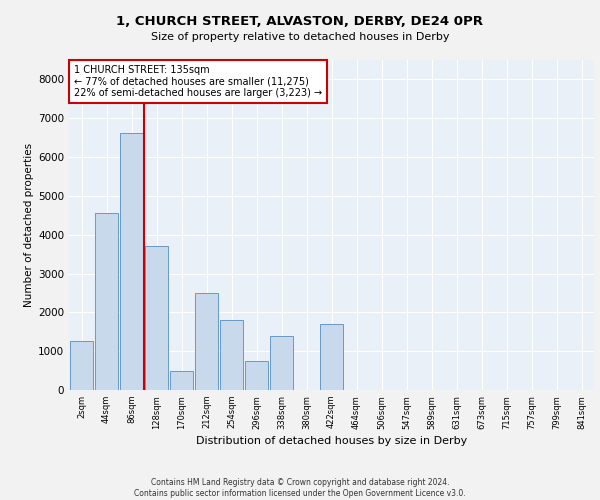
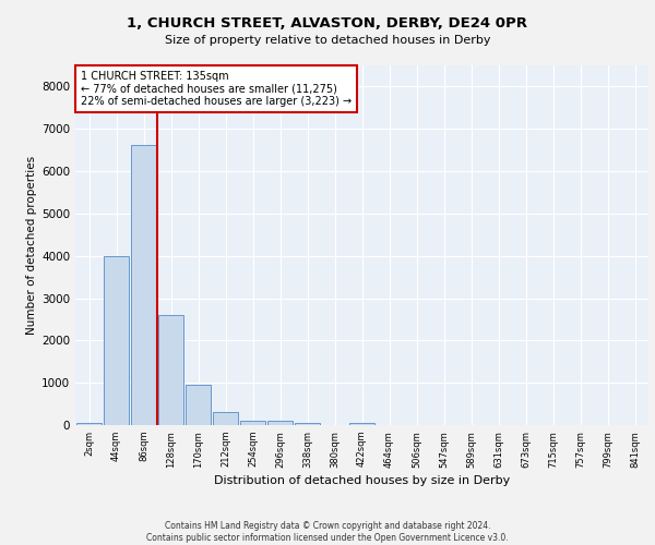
2sqm: 1250 -> 60
44sqm: 4550 -> 3980
128sqm: 3700 -> 2610
170sqm: 500 -> 950
212sqm: 2500 -> 310
254sqm: 1800 -> 110
296sqm: 750 -> 100
338sqm: 1400 -> 60
422sqm: 1700 -> 60
